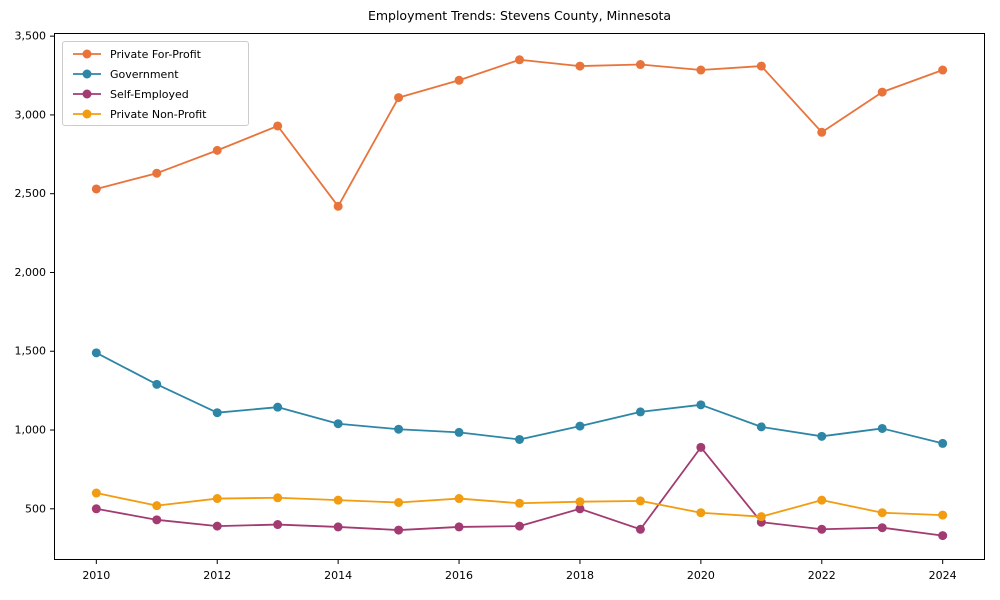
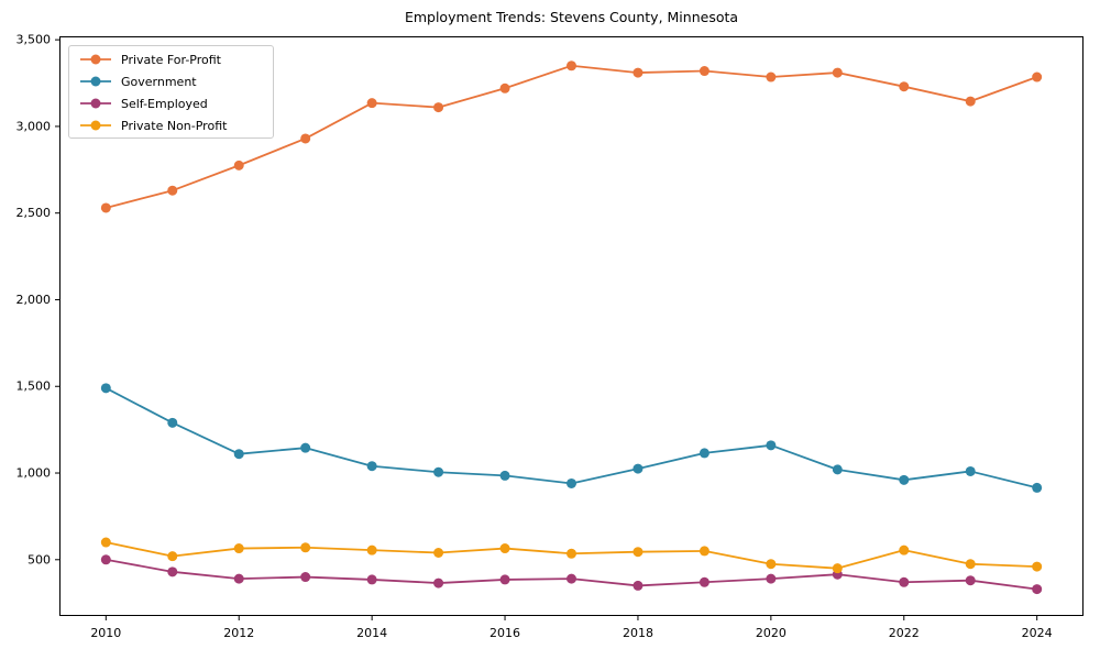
Private For-Profit/2014: 2420 -> 3140
Self-Employed/2018: 500 -> 350
Self-Employed/2020: 890 -> 390
Private For-Profit/2022: 2890 -> 3230
